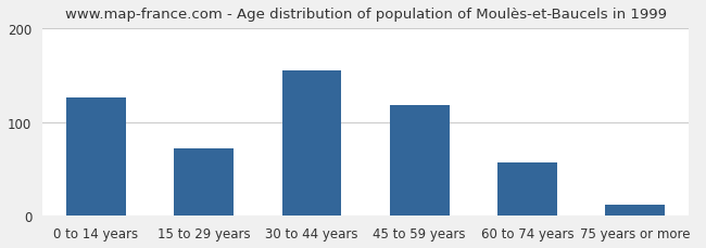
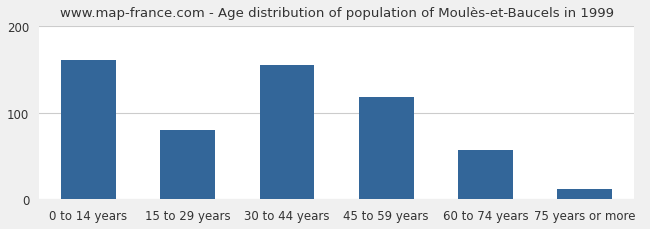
0 to 14 years: 126 -> 160
15 to 29 years: 72 -> 80
